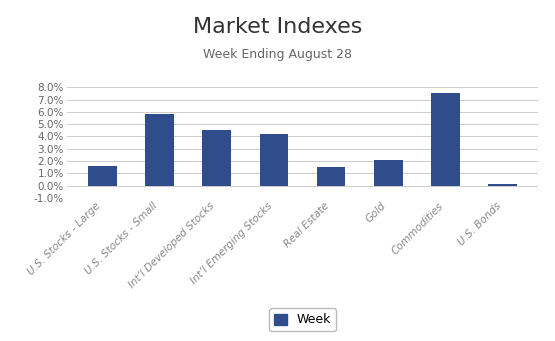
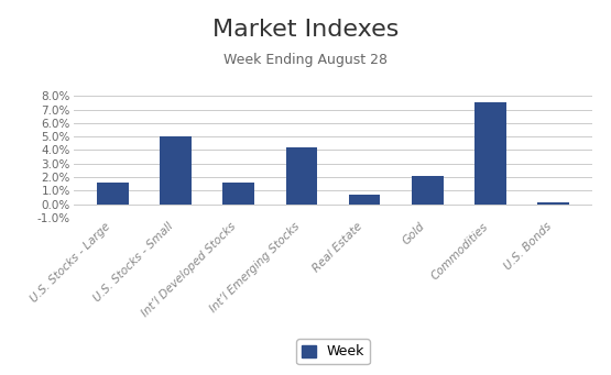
U.S. Stocks - Small: 5.8% -> 5.0%
Int’l Developed Stocks: 4.5% -> 1.6%
Real Estate: 1.5% -> 0.7%
